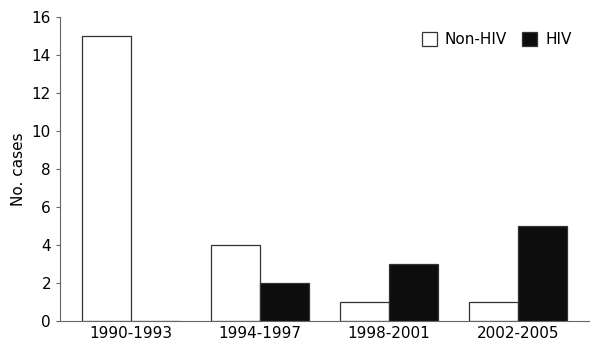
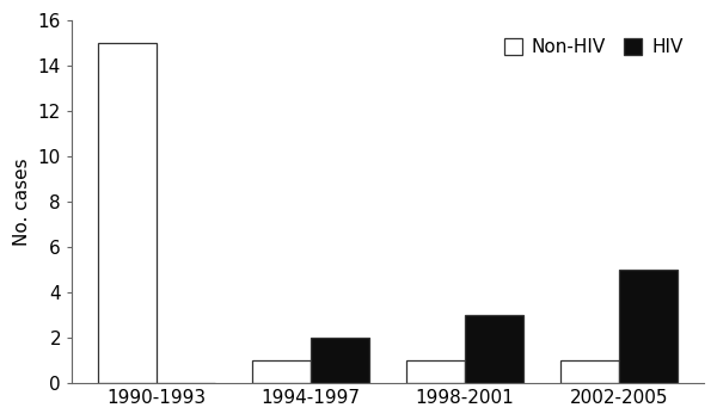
Non-HIV/1994-1997: 4 -> 1
